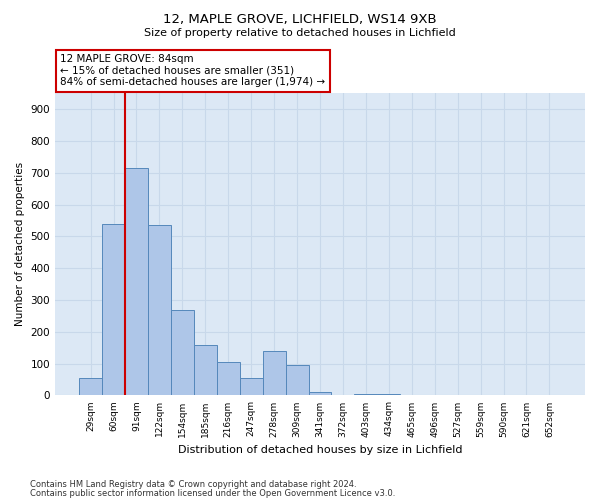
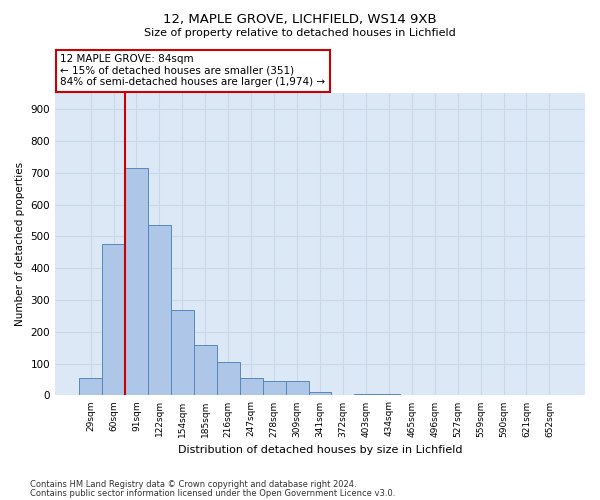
60sqm: 540 -> 475
278sqm: 140 -> 45
309sqm: 95 -> 45
